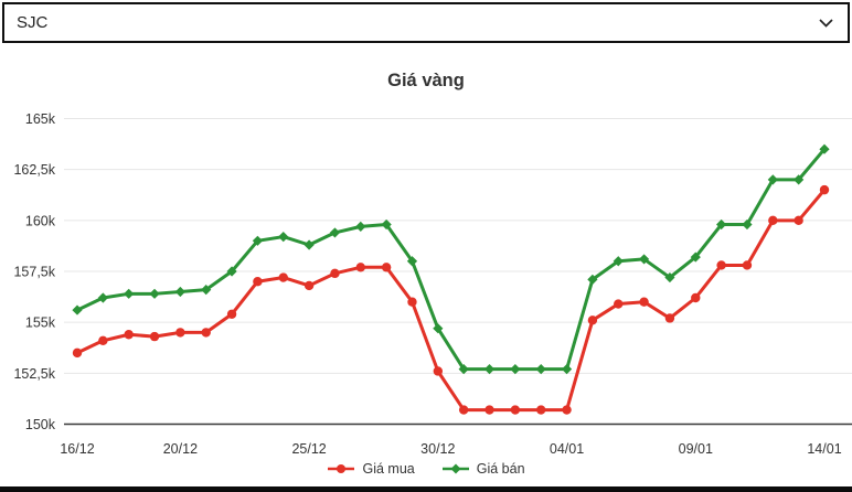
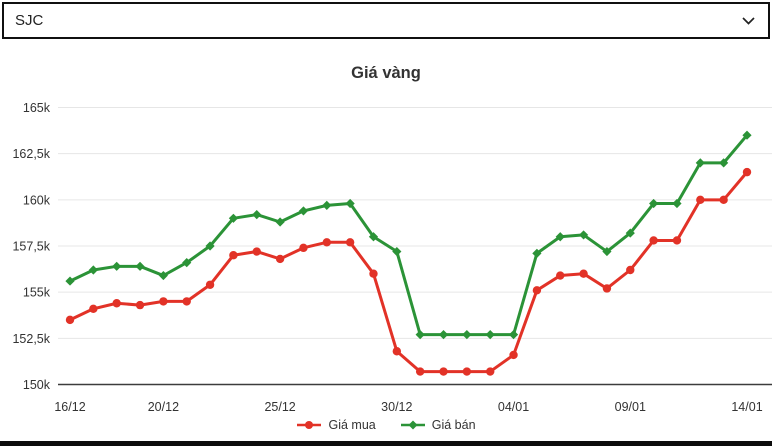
Giá bán/20/12: 156.5k -> 155.9k
Giá mua/30/12: 152.6k -> 151.8k
Giá bán/30/12: 154.7k -> 157.2k
Giá mua/04/01: 150.7k -> 151.6k
